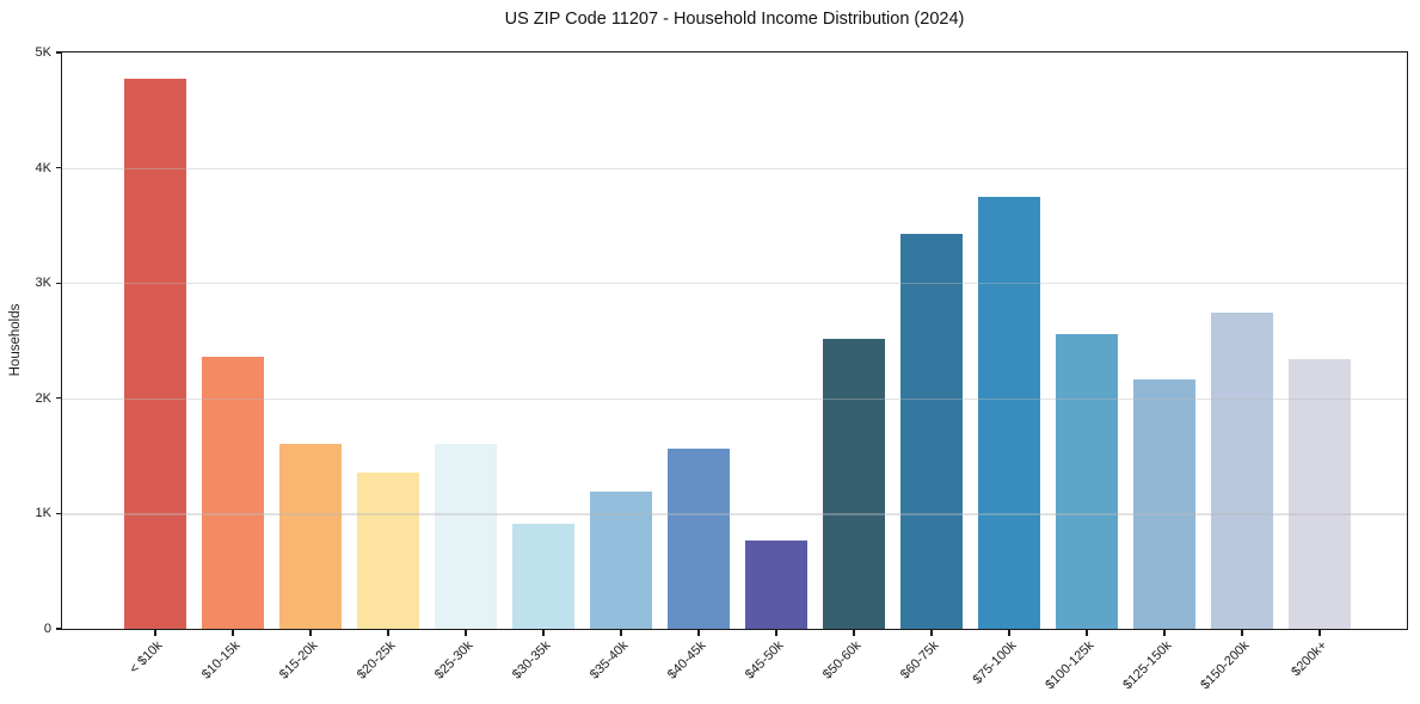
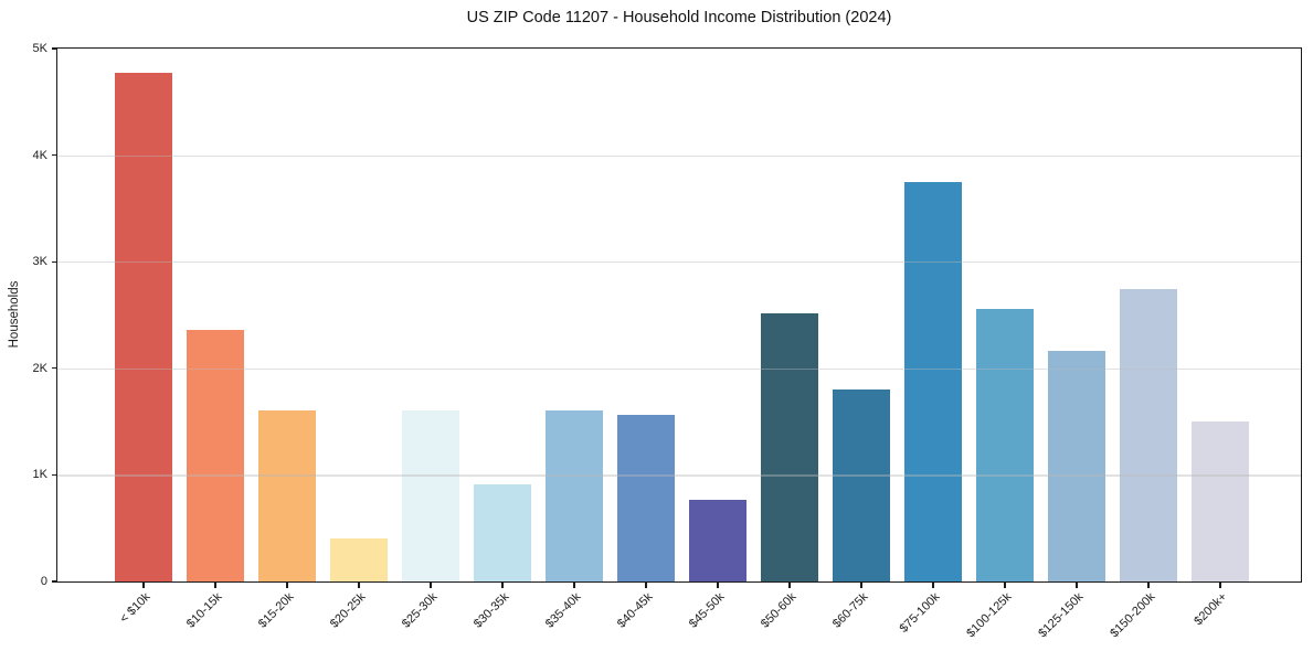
$20-25k: 1.4K -> 0.4K
$35-40k: 1.2K -> 1.6K
$60-75k: 3.4K -> 1.8K
$200k+: 2.3K -> 1.5K
